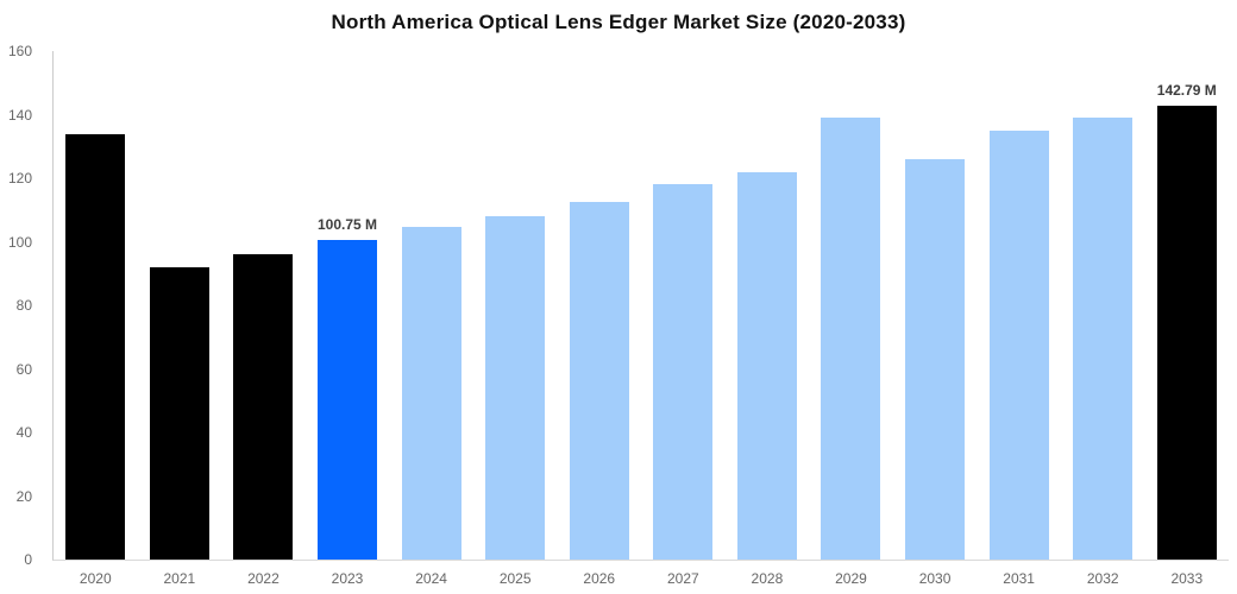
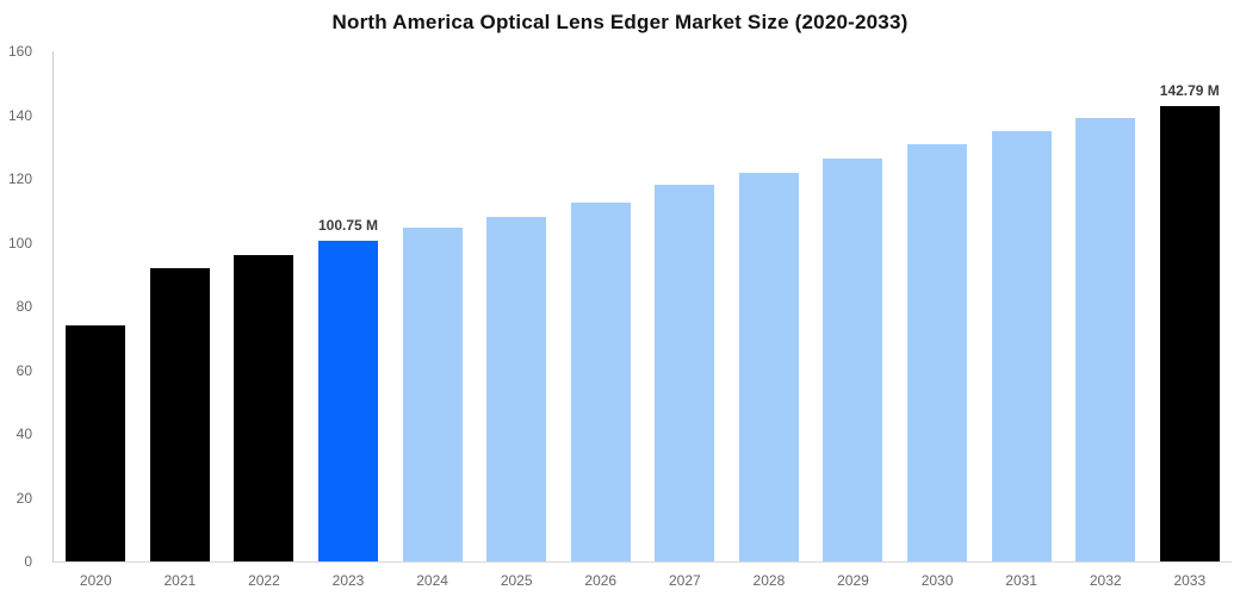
2020: 134 -> 74
2029: 139 -> 126
2030: 126 -> 131
